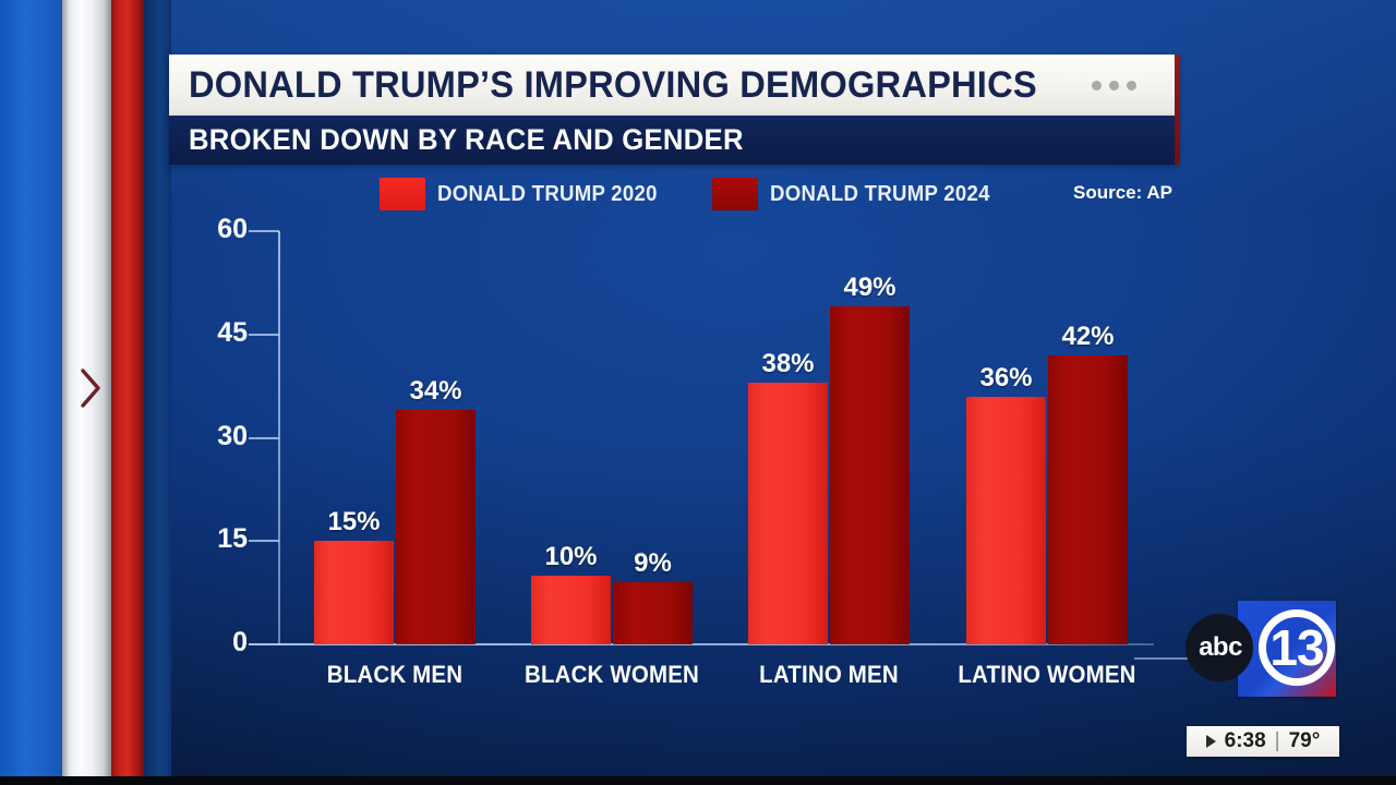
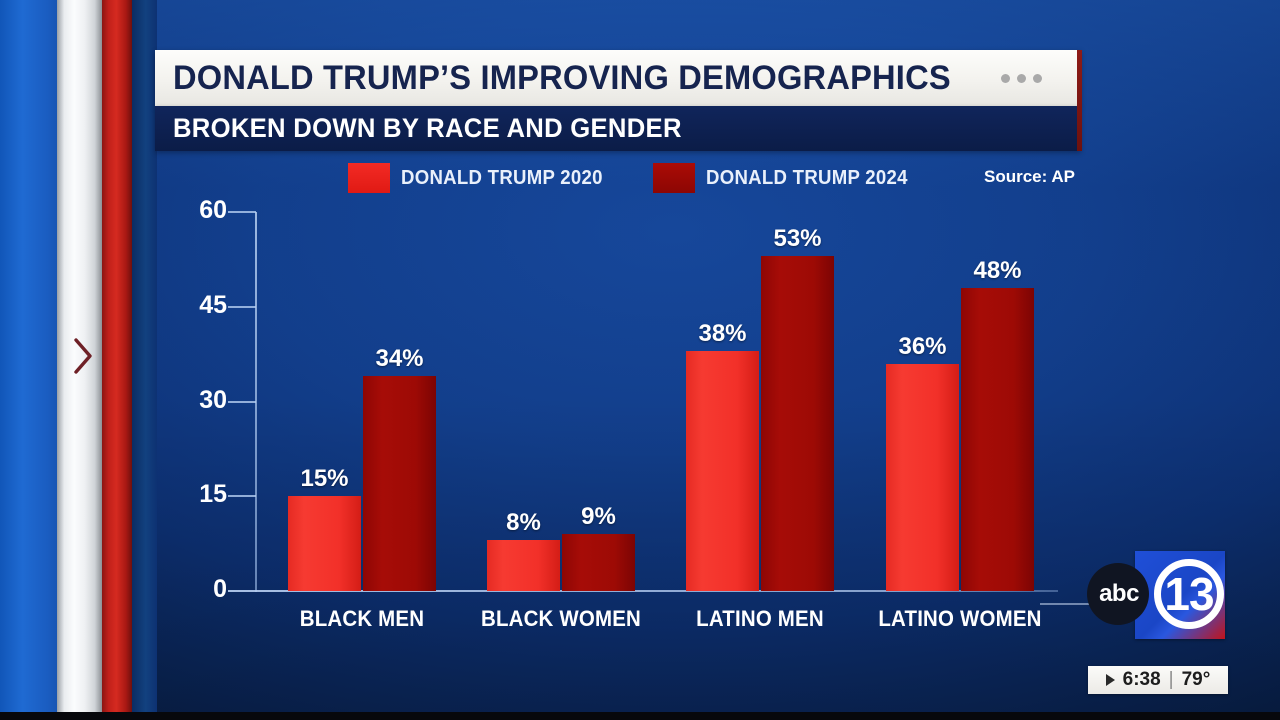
DONALD TRUMP 2020/BLACK WOMEN: 10% -> 8%
DONALD TRUMP 2024/LATINO MEN: 49% -> 53%
DONALD TRUMP 2024/LATINO WOMEN: 42% -> 48%
